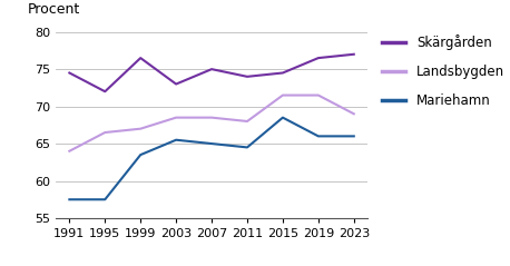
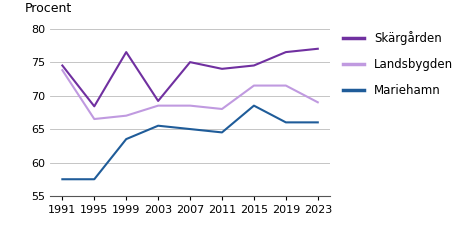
Landsbygden/1991: 64.0 -> 73.8
Skärgården/1995: 72.0 -> 68.4
Skärgården/2003: 73.0 -> 69.2
